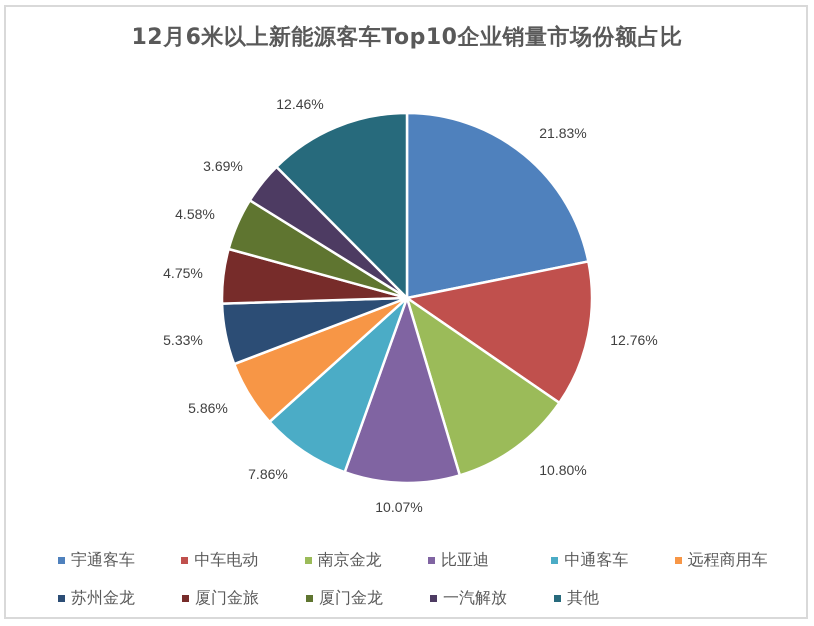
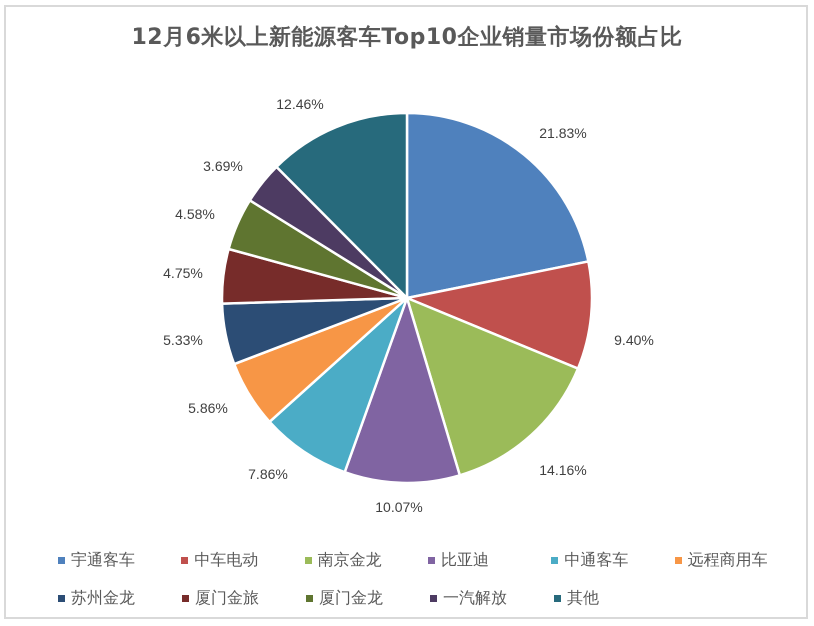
中车电动: 12.76% -> 9.40%
南京金龙: 10.80% -> 14.16%
